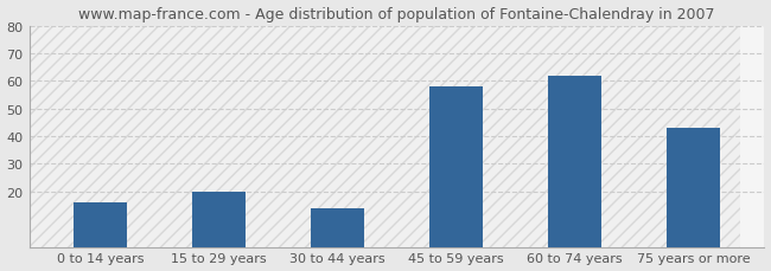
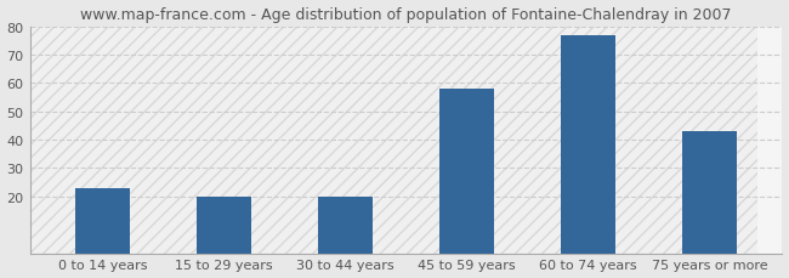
0 to 14 years: 16 -> 23
30 to 44 years: 14 -> 20
60 to 74 years: 62 -> 77
